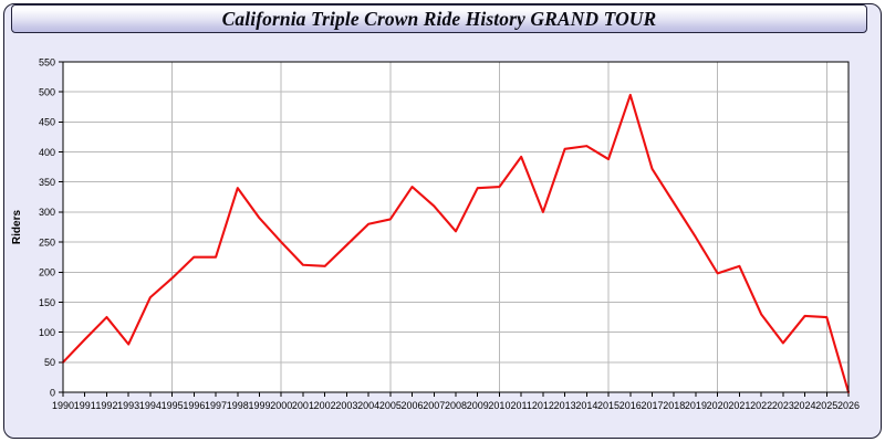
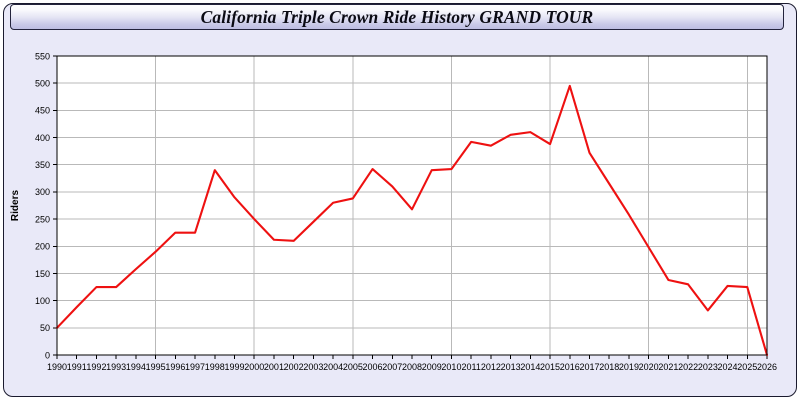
1993: 80 -> 120
2012: 300 -> 380
2021: 210 -> 140
